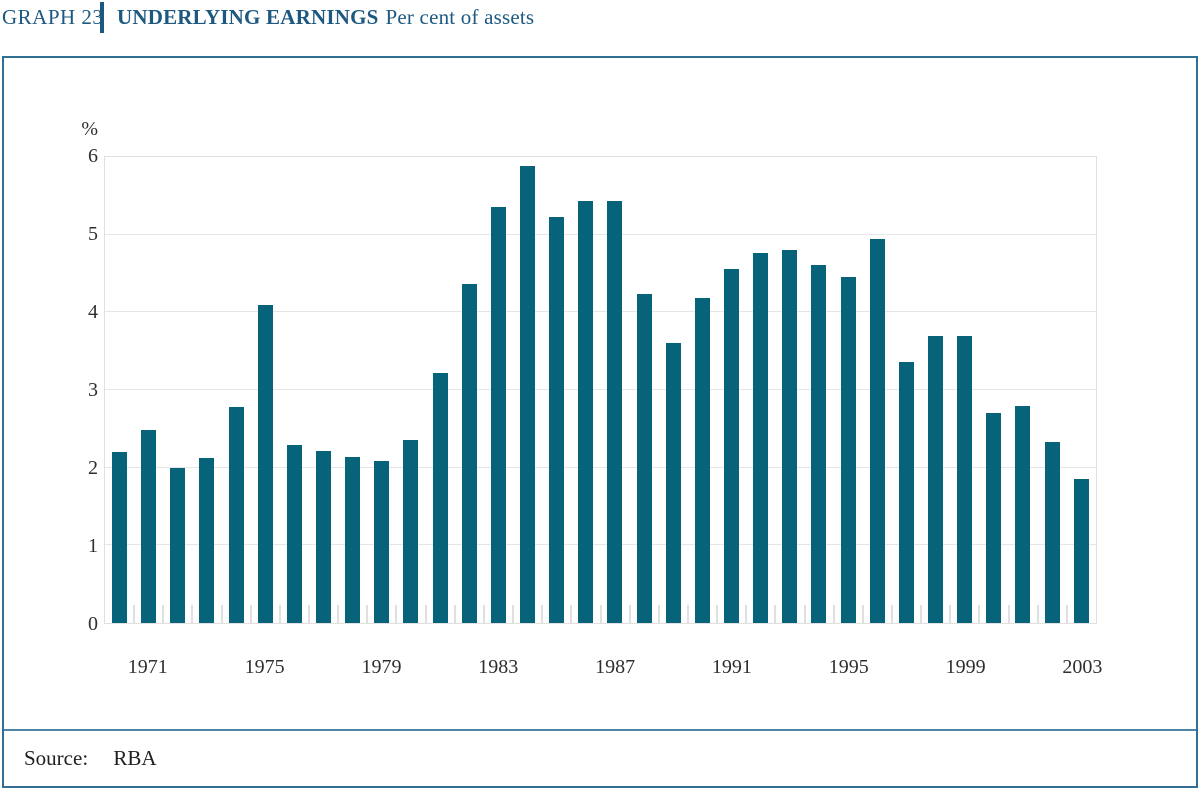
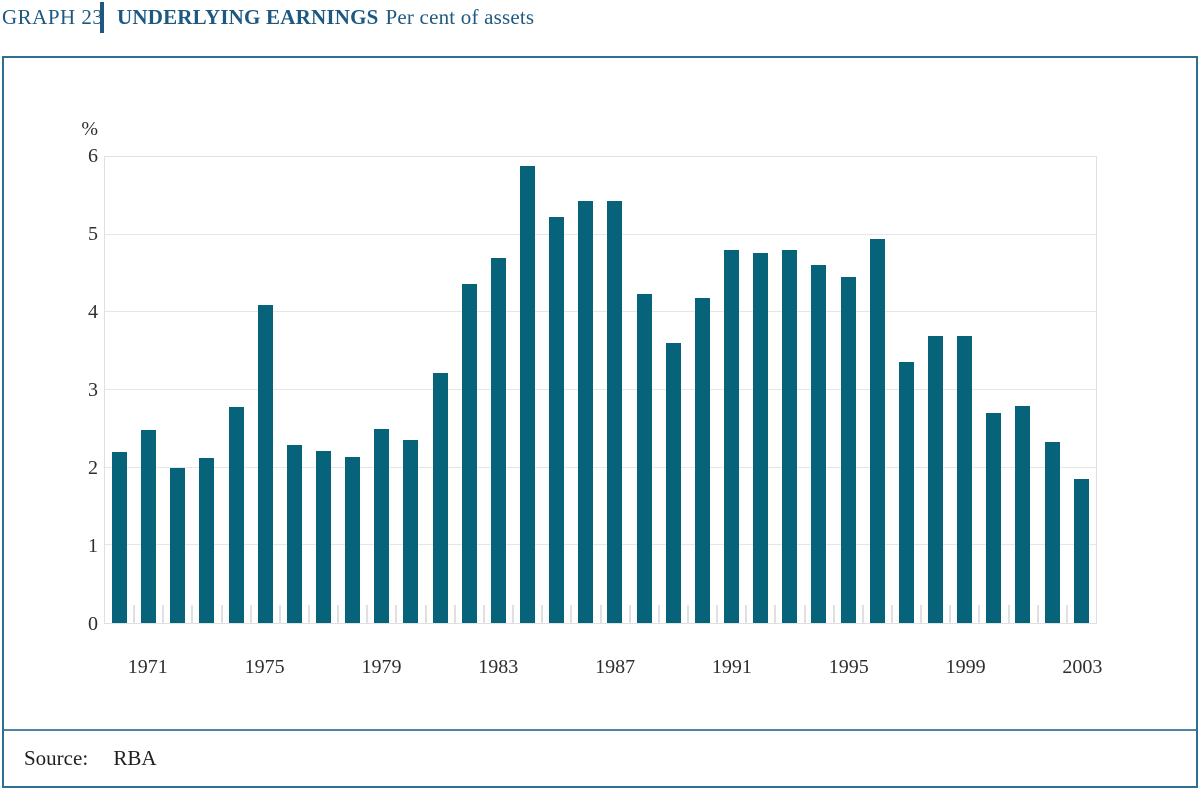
1979: 2.1 -> 2.5
1983: 5.4 -> 4.7
1991: 4.6 -> 4.8
